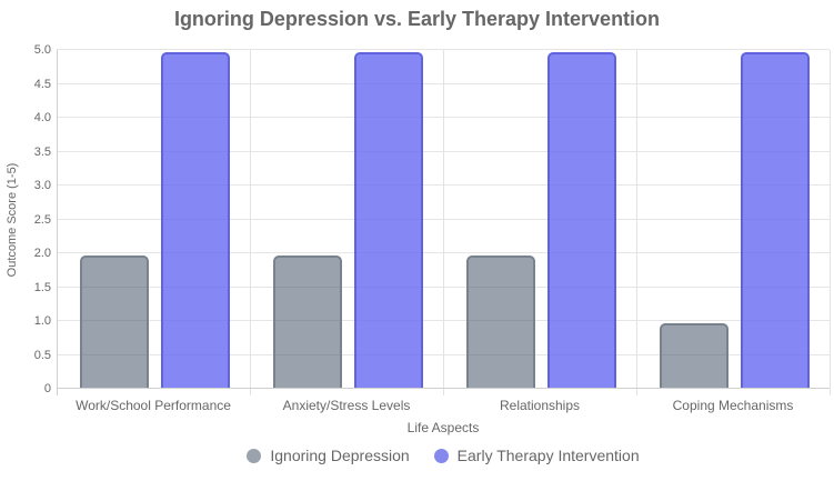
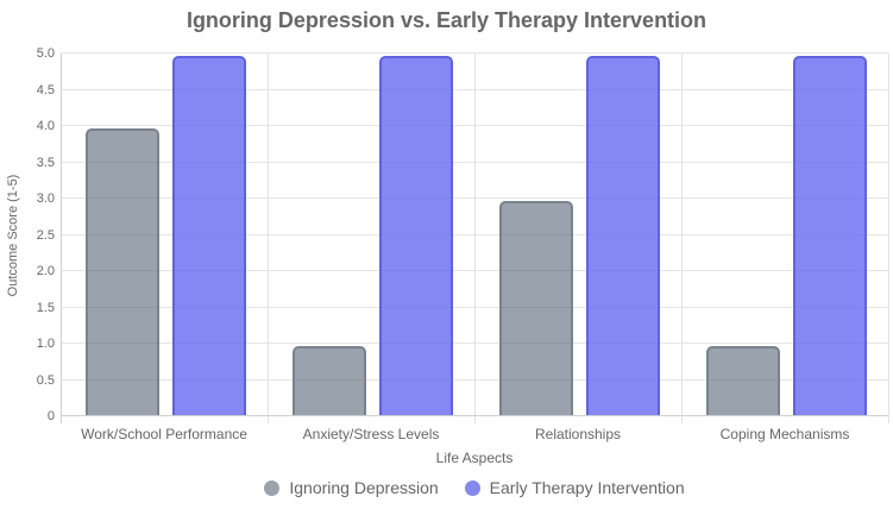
Ignoring Depression/Work/School Performance: 2 -> 4
Ignoring Depression/Anxiety/Stress Levels: 2 -> 1
Ignoring Depression/Relationships: 2 -> 3
